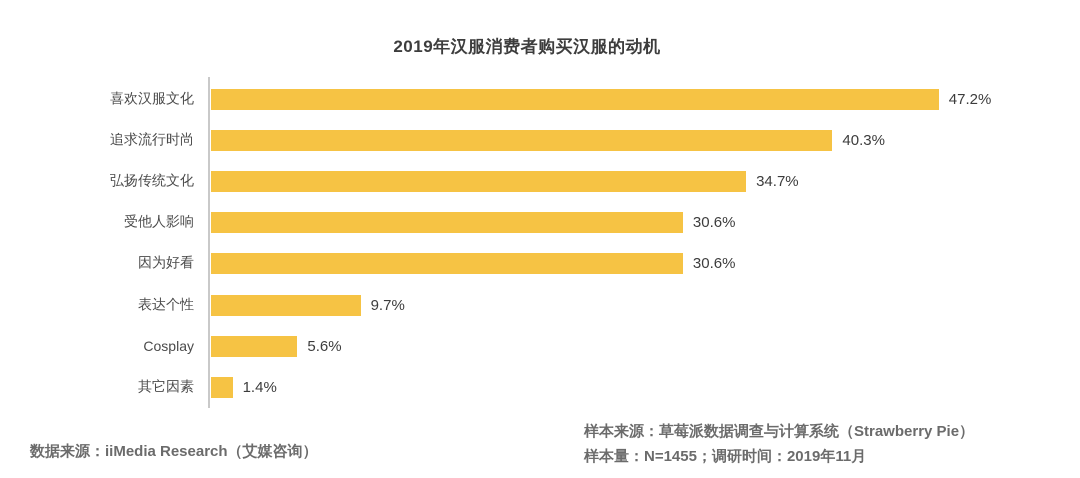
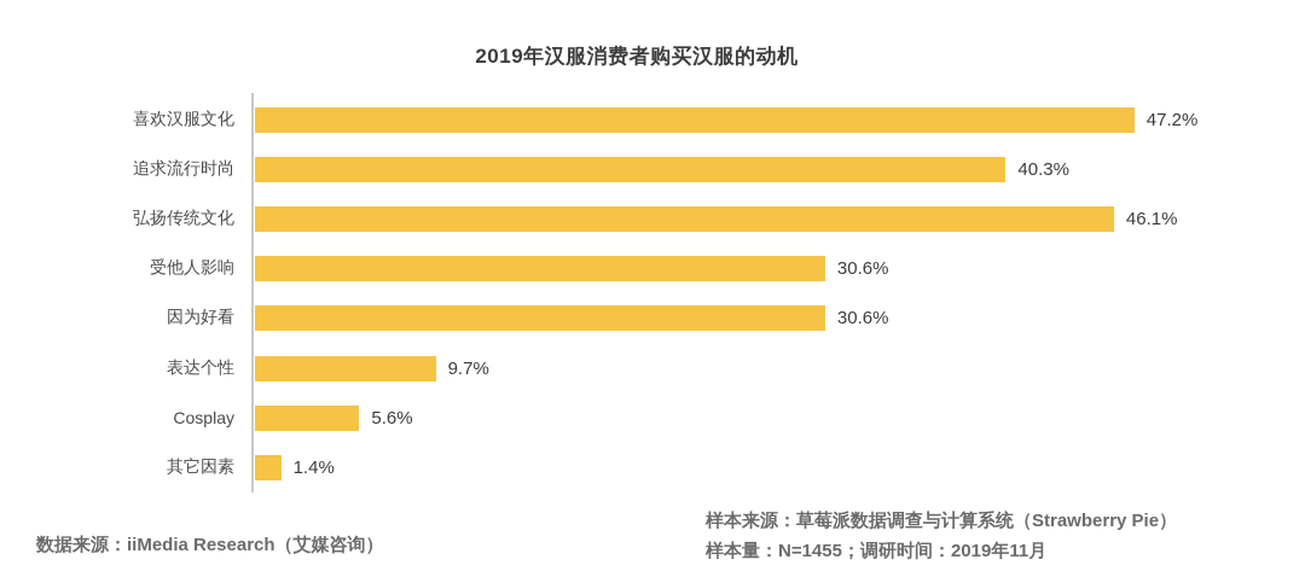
弘扬传统文化: 34.7% -> 46.1%
